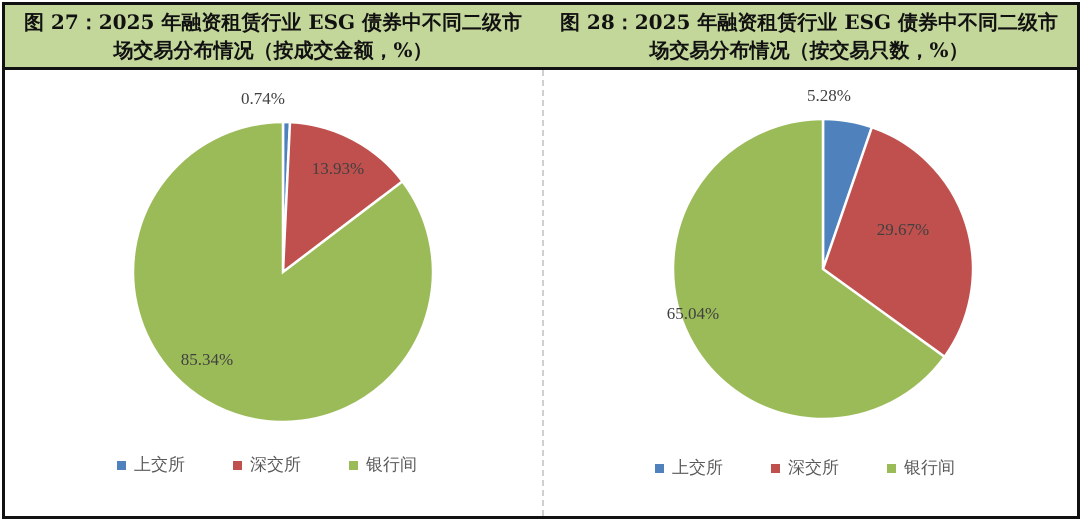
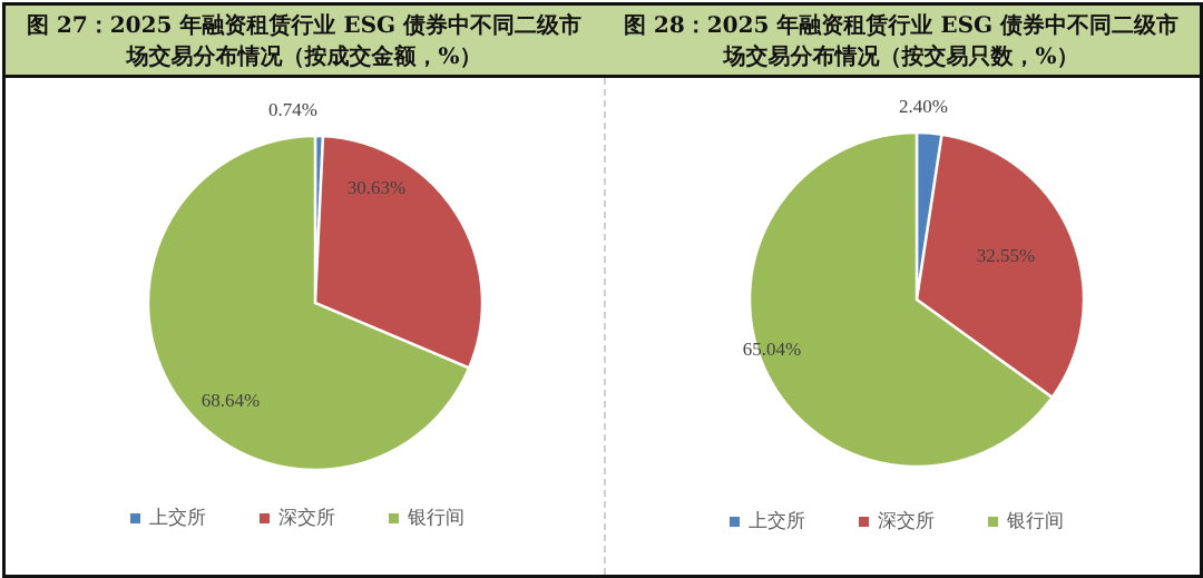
图 27：2025 年融资租赁行业 ESG 债券中不同二级市场交易分布情况（按成交金额，%）/深交所: 13.93% -> 30.63%
图 27：2025 年融资租赁行业 ESG 债券中不同二级市场交易分布情况（按成交金额，%）/银行间: 85.34% -> 68.64%
图 28：2025 年融资租赁行业 ESG 债券中不同二级市场交易分布情况（按交易只数，%）/上交所: 5.28% -> 2.40%
图 28：2025 年融资租赁行业 ESG 债券中不同二级市场交易分布情况（按交易只数，%）/深交所: 29.67% -> 32.55%
